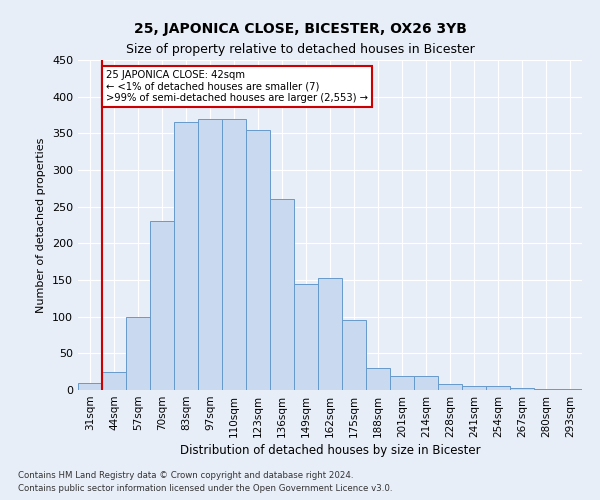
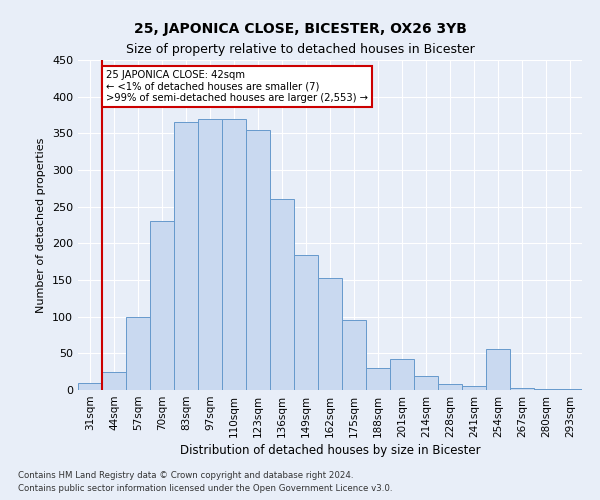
149sqm: 145 -> 184
201sqm: 19 -> 42
254sqm: 5 -> 56
